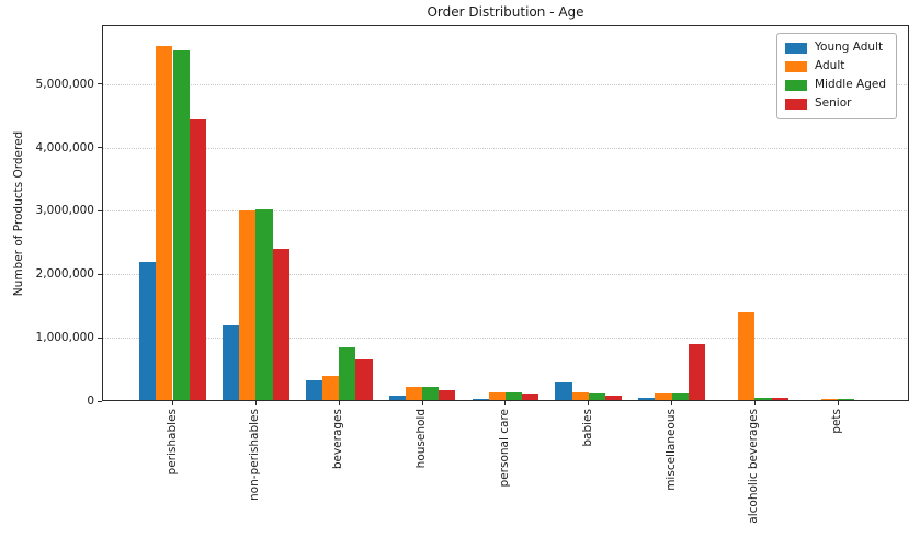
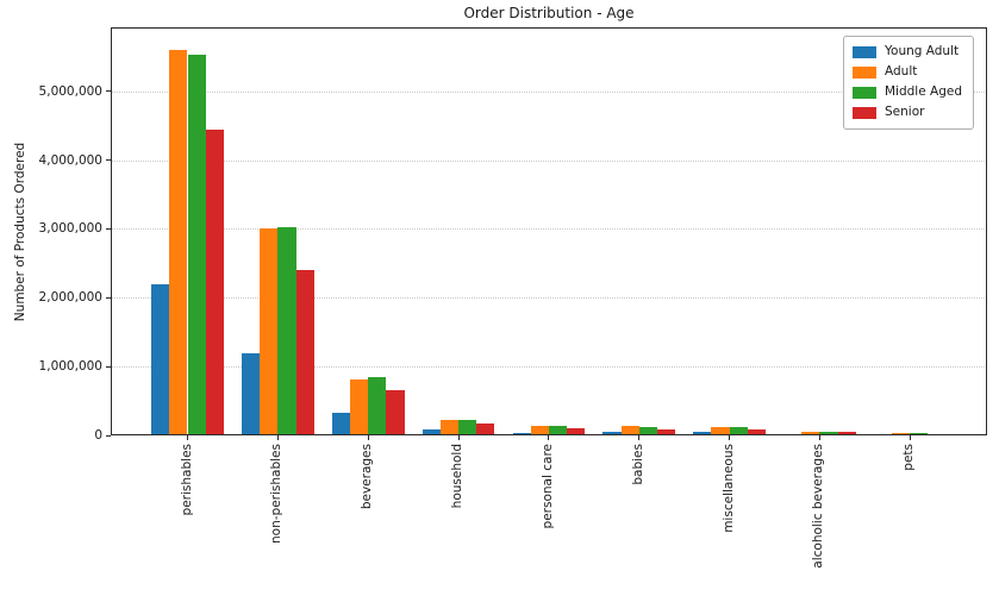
Adult/beverages: 400000 -> 800000
Young Adult/babies: 300000 -> 100000
Senior/miscellaneous: 900000 -> 100000
Adult/alcoholic beverages: 1400000 -> 100000
